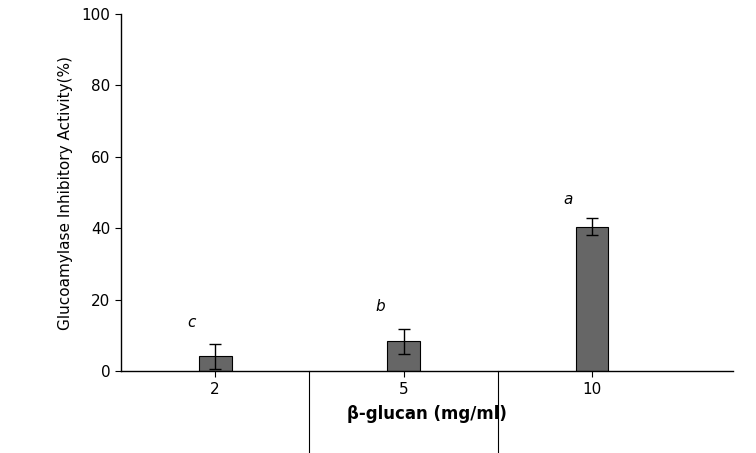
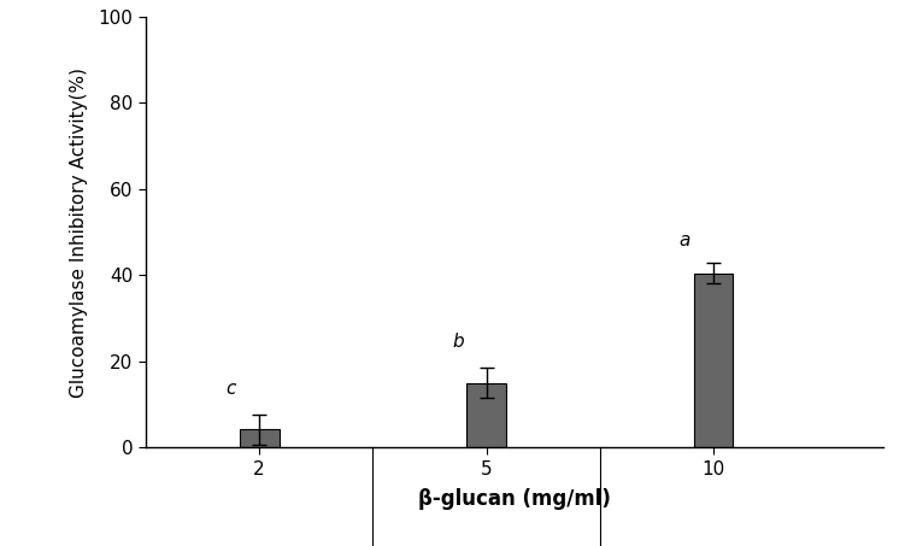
5: 8.5 -> 15.0
